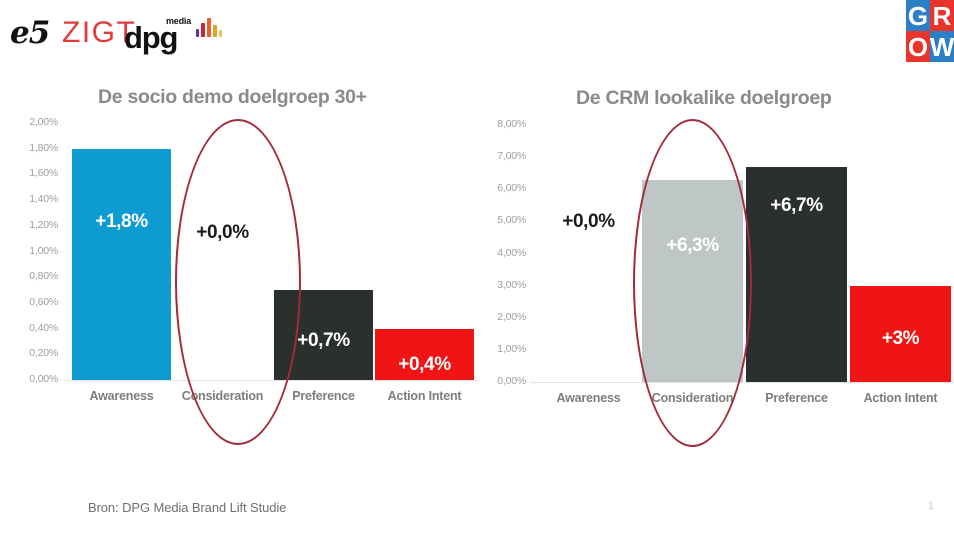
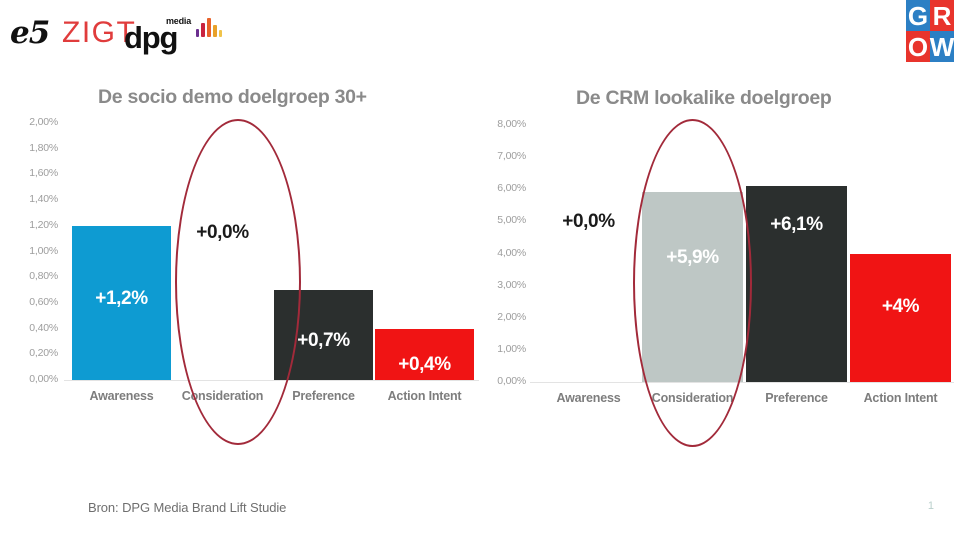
De socio demo doelgroep 30+/Awareness: +1,8% -> +1,2%
De CRM lookalike doelgroep/Consideration: +6,3% -> +5,9%
De CRM lookalike doelgroep/Preference: +6,7% -> +6,1%
De CRM lookalike doelgroep/Action Intent: +3% -> +4%
